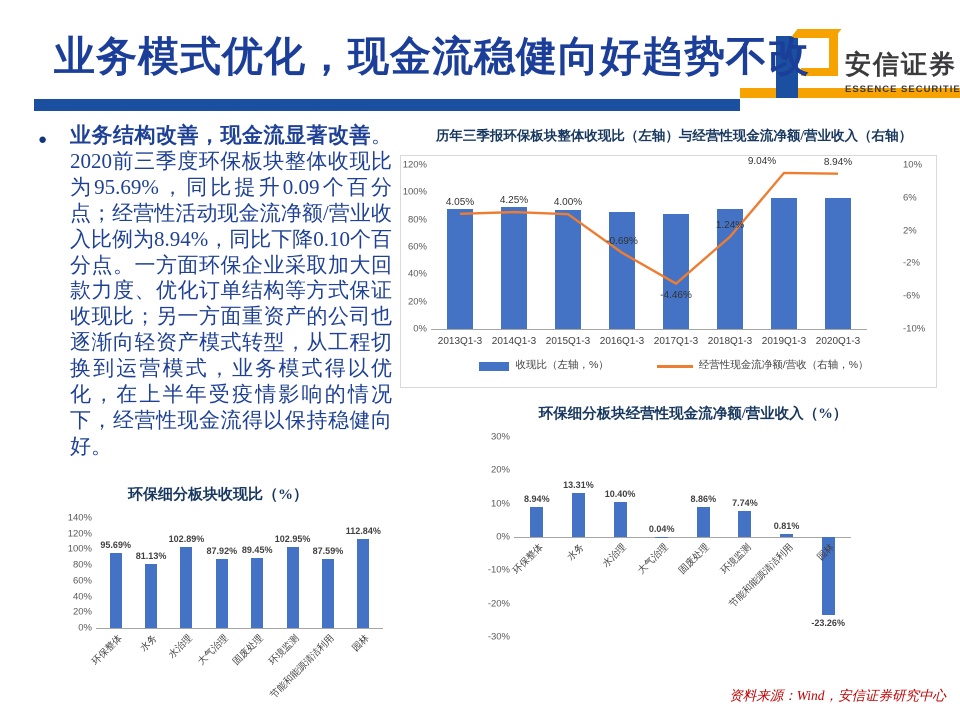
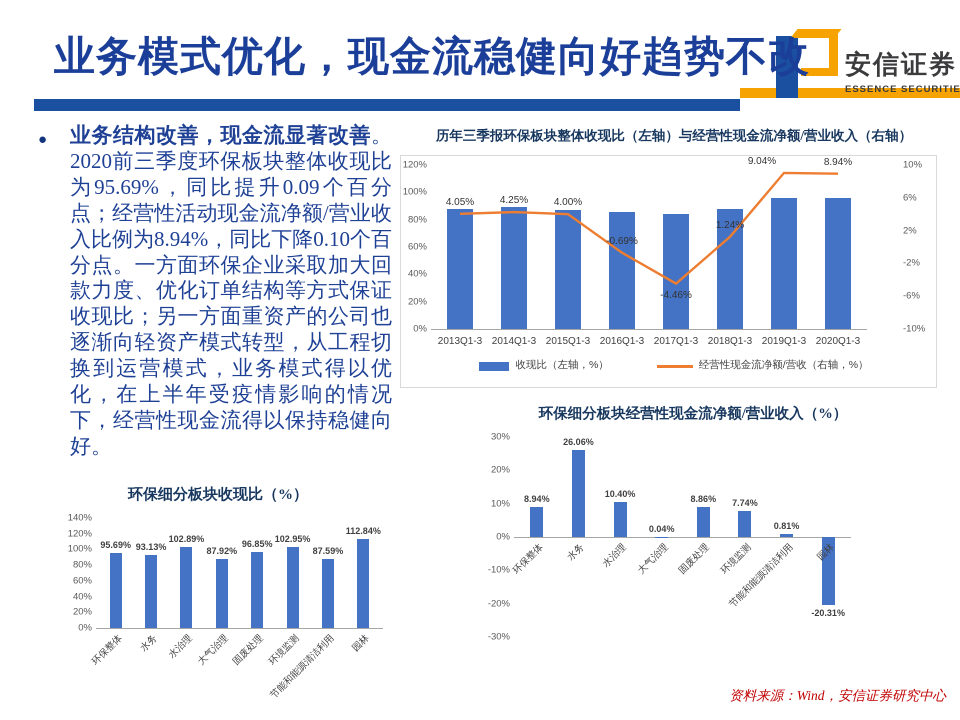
环保细分板块收现比（%）/水务: 81.13% -> 93.13%
环保细分板块收现比（%）/固废处理: 89.45% -> 96.85%
环保细分板块经营性现金流净额/营业收入（%）/水务: 13.31% -> 26.06%
环保细分板块经营性现金流净额/营业收入（%）/园林: -23.26% -> -20.31%
